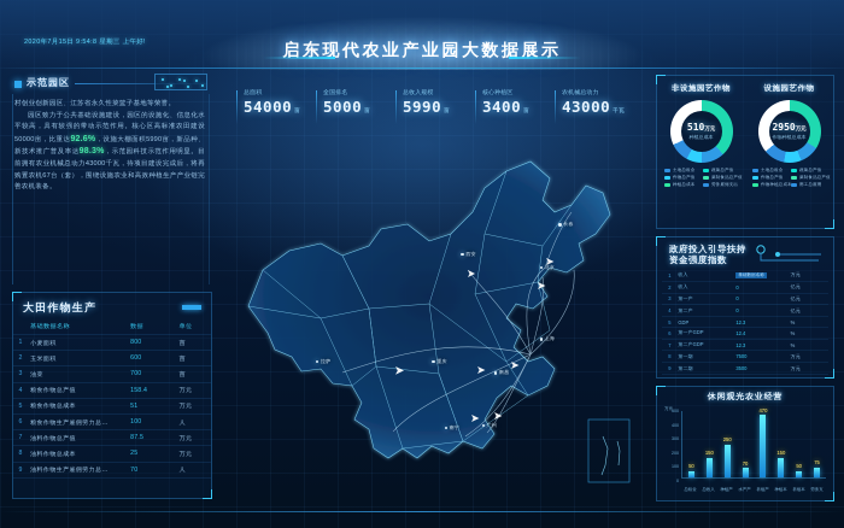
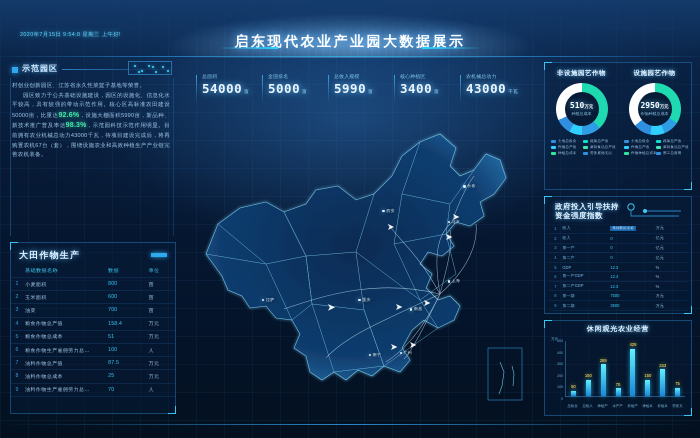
种植产: 250 -> 289
养殖产: 470 -> 429
养殖本: 50 -> 243
